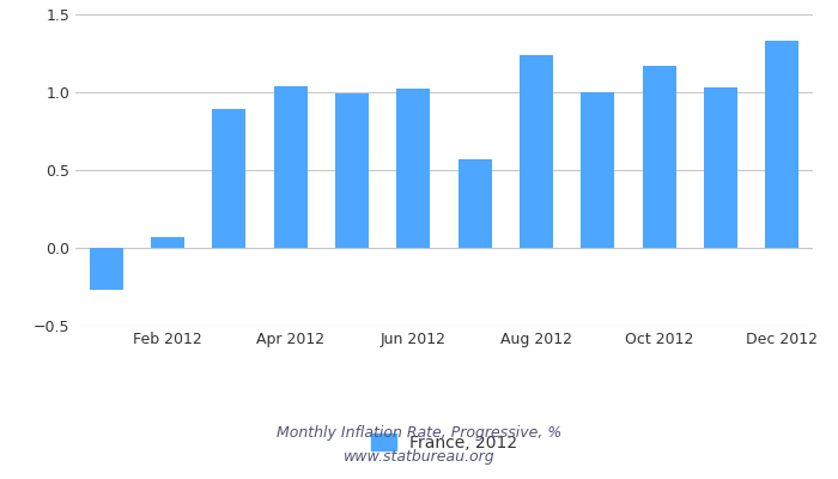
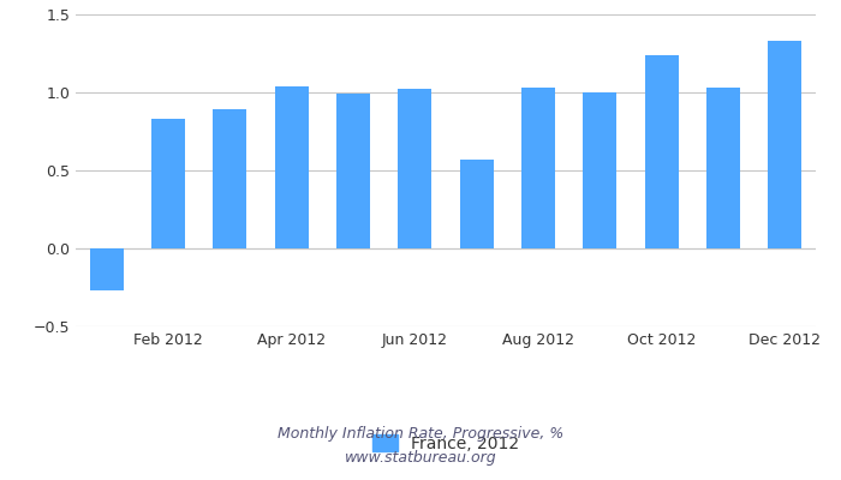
Feb 2012: 0.07 -> 0.83
Aug 2012: 1.24 -> 1.03
Oct 2012: 1.17 -> 1.24
